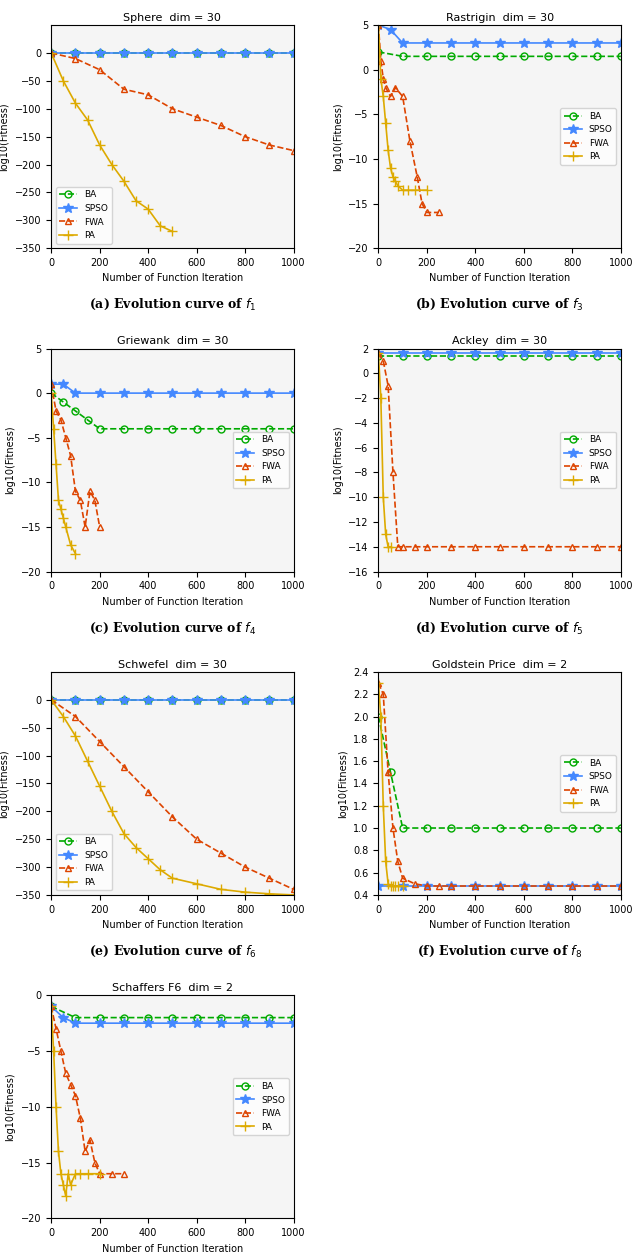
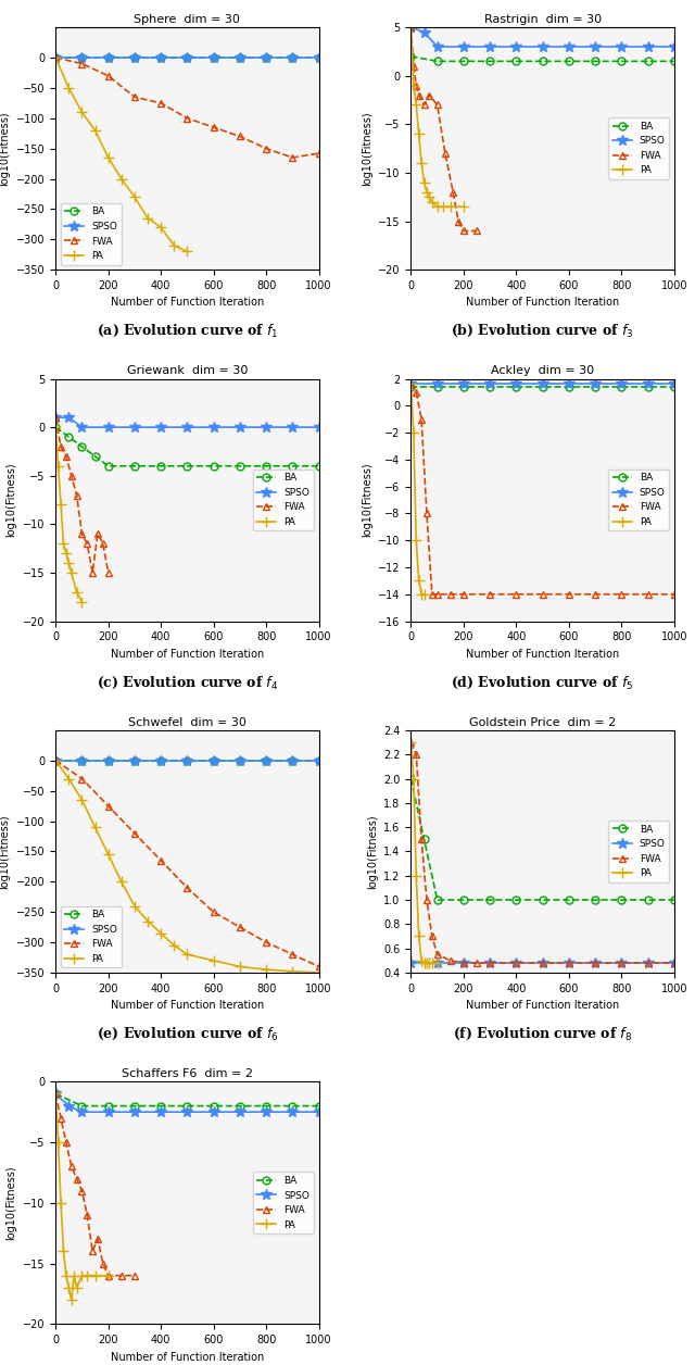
Sphere dim = 30/FWA/1000: -175 -> -158
